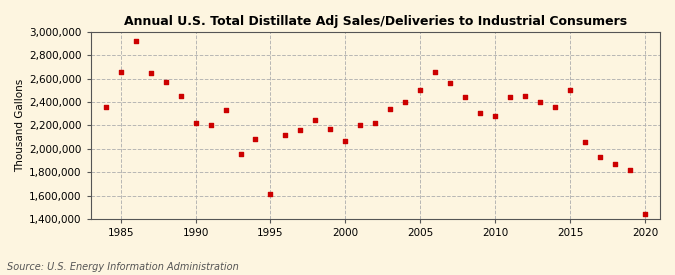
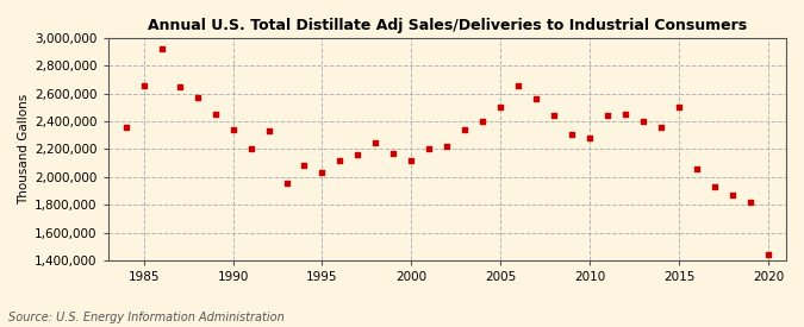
1990: 2,220,000 -> 2,340,000
1995: 1,610,000 -> 2,030,000
2000: 2,070,000 -> 2,120,000
